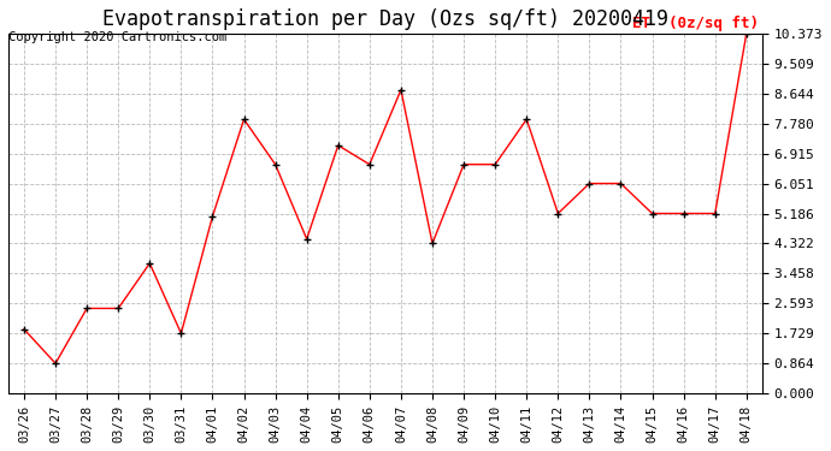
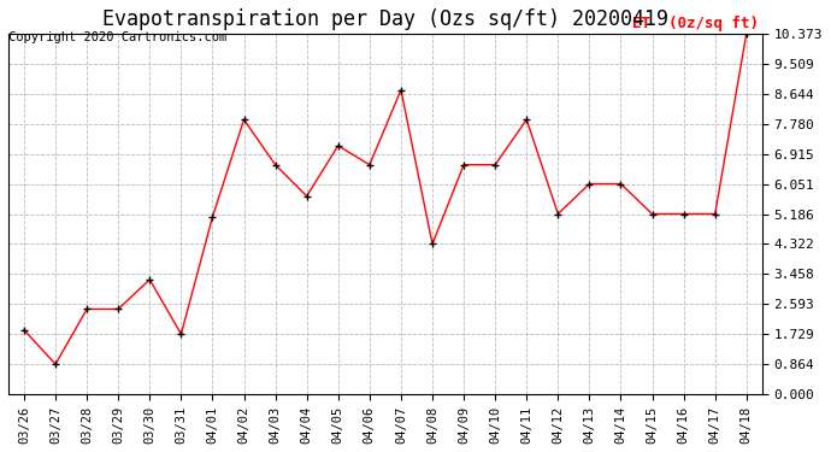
03/30: 3.75 -> 3.30
04/04: 4.45 -> 5.70
